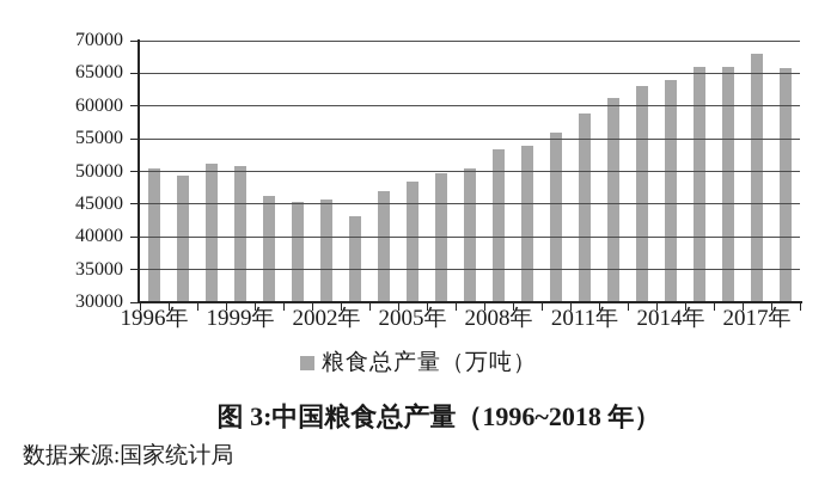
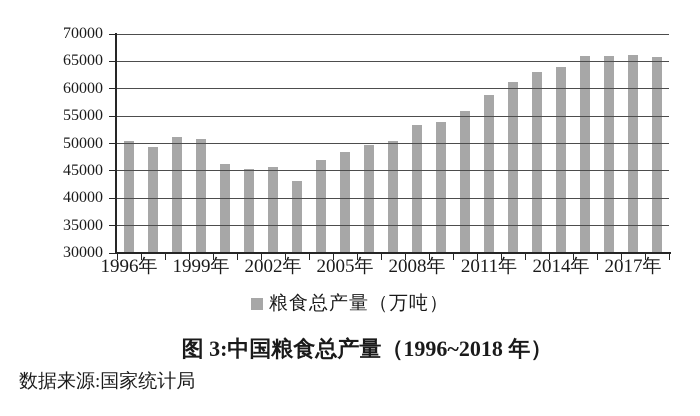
2017年: 68000 -> 66000
